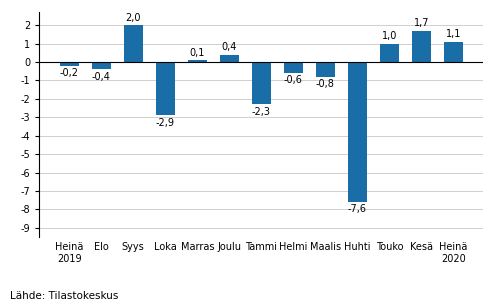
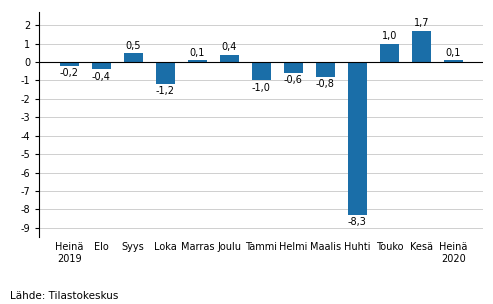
Syys: 2,0 -> 0,5
Loka: -2,9 -> -1,2
Tammi: -2,3 -> -1,0
Huhti: -7,6 -> -8,3
Heinä 2020: 1,1 -> 0,1
